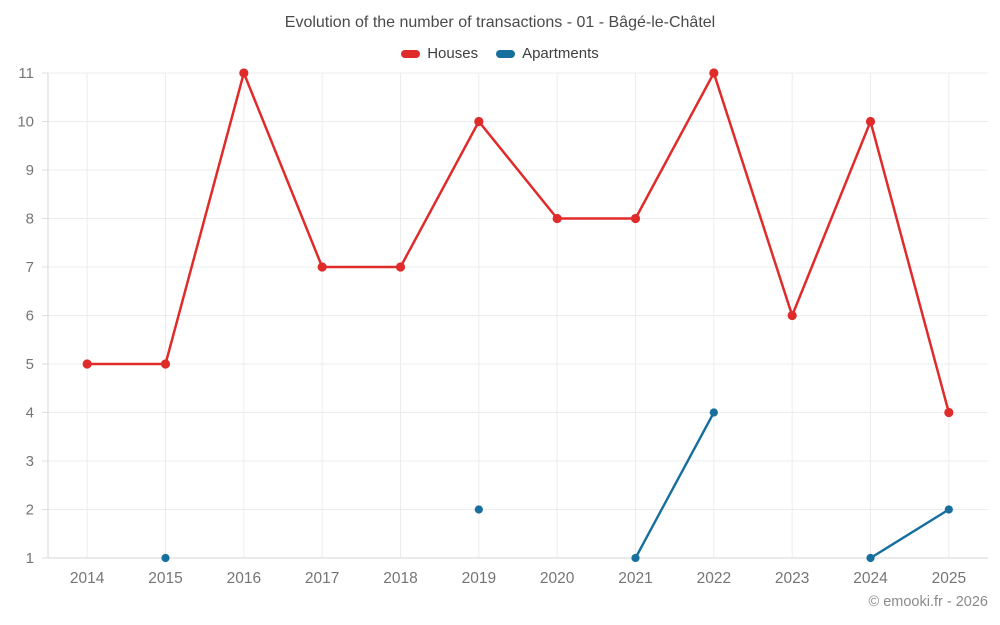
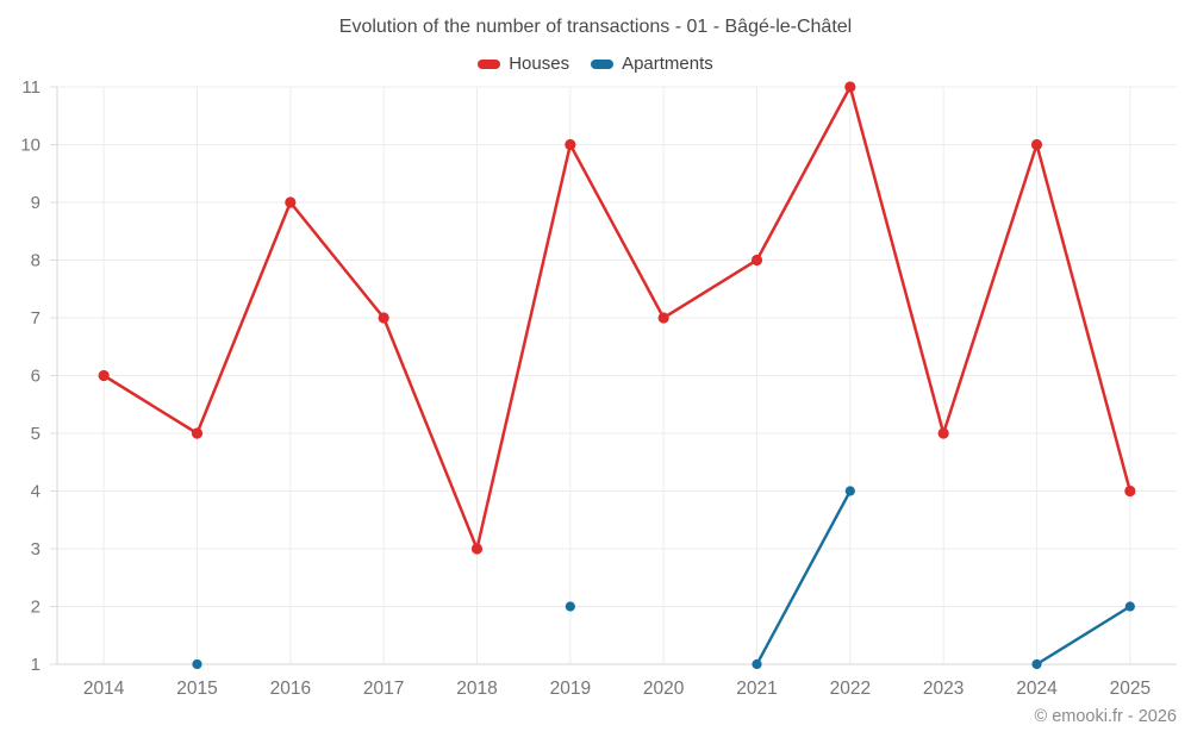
Houses/2014: 5 -> 6
Houses/2016: 11 -> 9
Houses/2018: 7 -> 3
Houses/2020: 8 -> 7
Houses/2023: 6 -> 5
